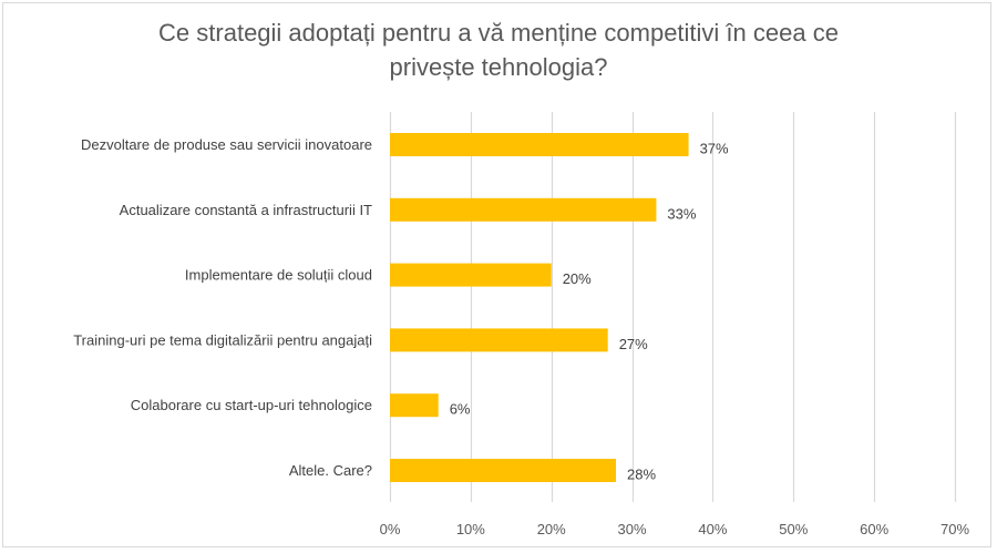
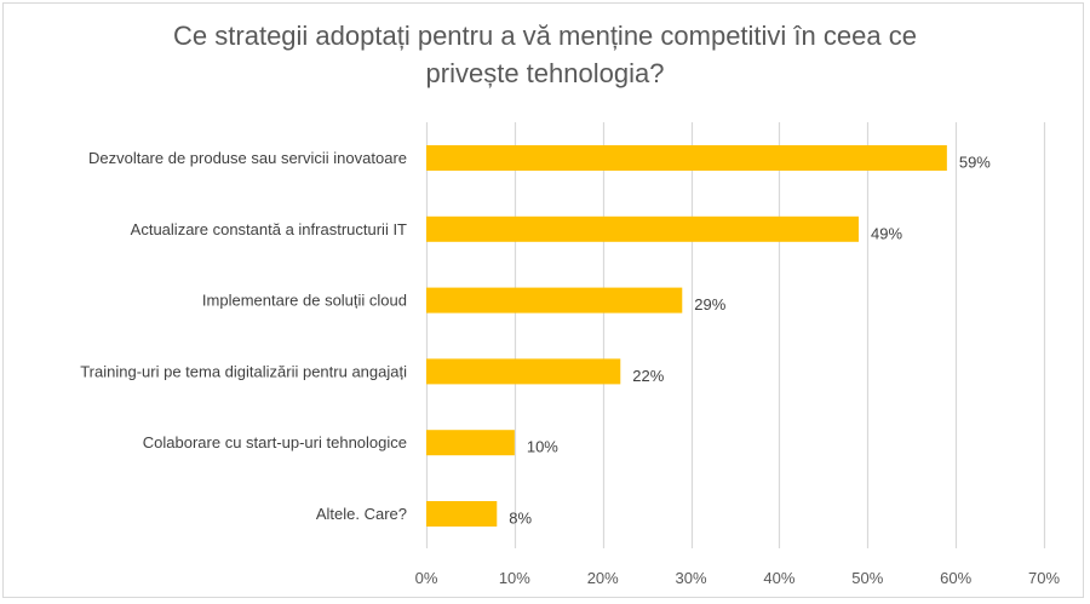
Dezvoltare de produse sau servicii inovatoare: 37% -> 59%
Actualizare constantă a infrastructurii IT: 33% -> 49%
Implementare de soluții cloud: 20% -> 29%
Training-uri pe tema digitalizării pentru angajați: 27% -> 22%
Colaborare cu start-up-uri tehnologice: 6% -> 10%
Altele. Care?: 28% -> 8%
